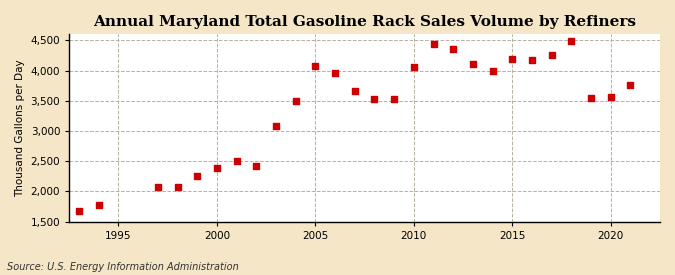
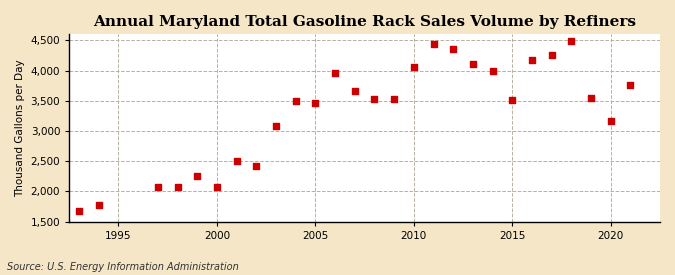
2000: 2,390 -> 2,080
2005: 4,080 -> 3,460
2015: 4,200 -> 3,520
2020: 3,560 -> 3,160
